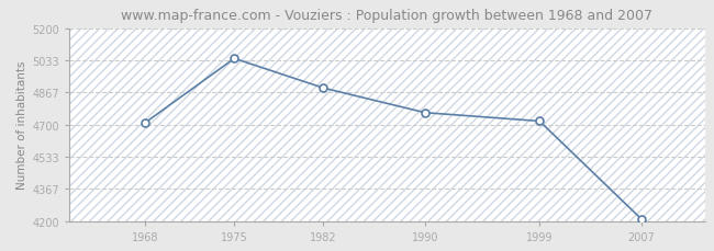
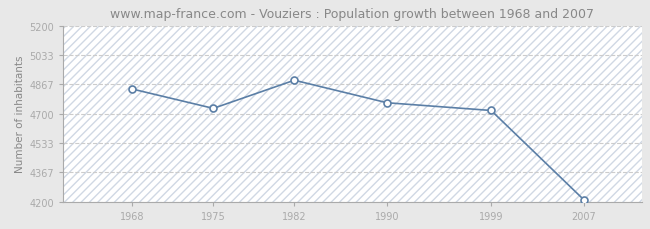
1968: 4710 -> 4840
1975: 5040 -> 4730
